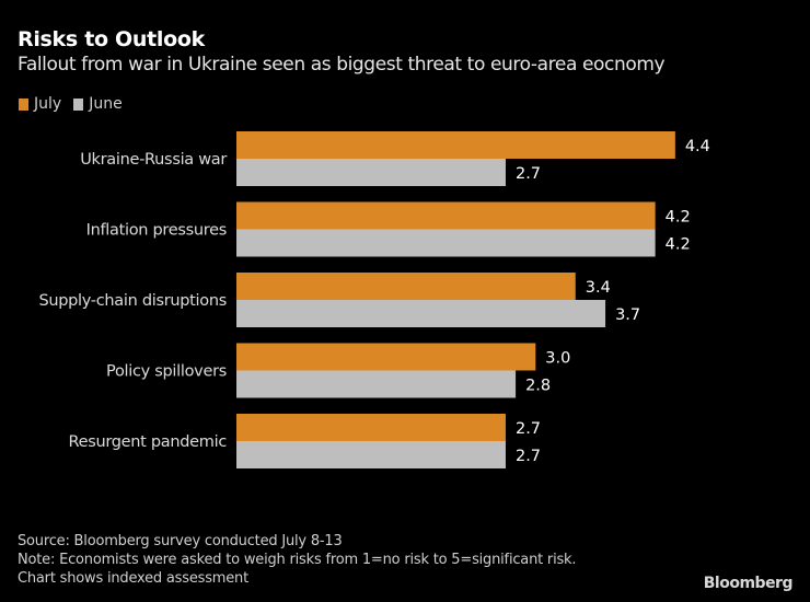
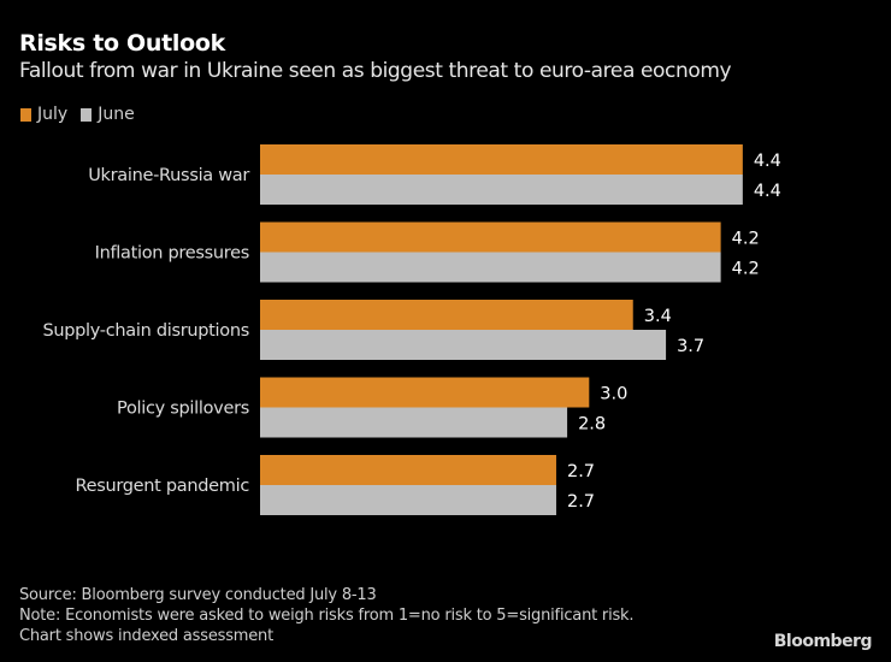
June/Ukraine-Russia war: 2.7 -> 4.4
